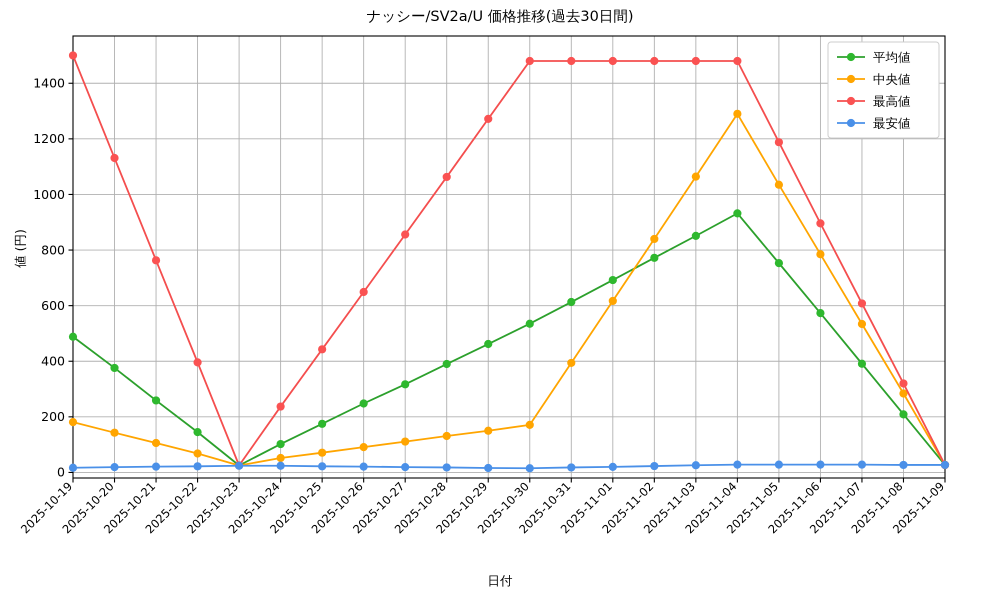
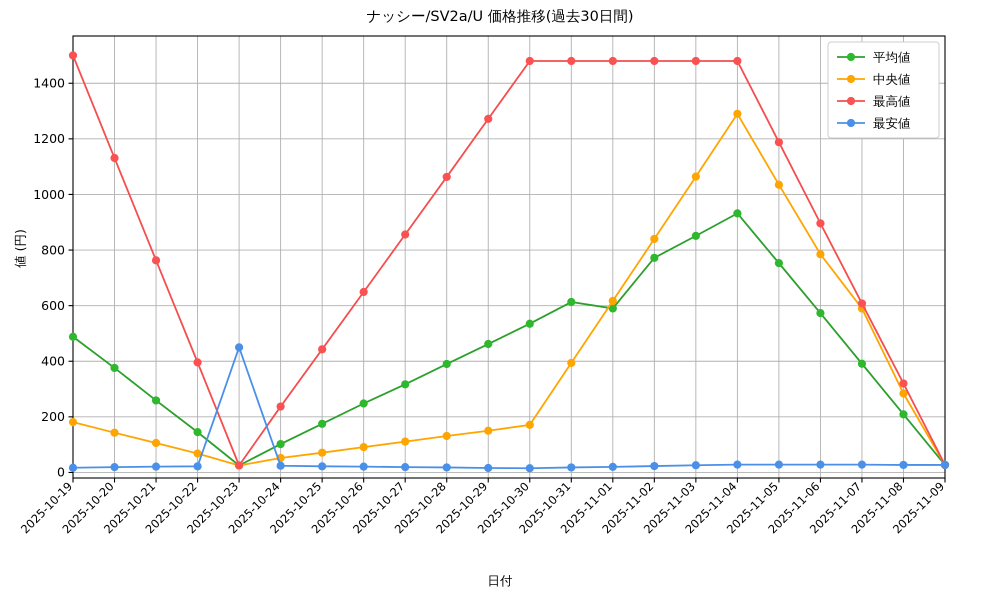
最安値/2025-10-23: 20 -> 450
平均値/2025-11-01: 690 -> 590
中央値/2025-11-07: 530 -> 590
